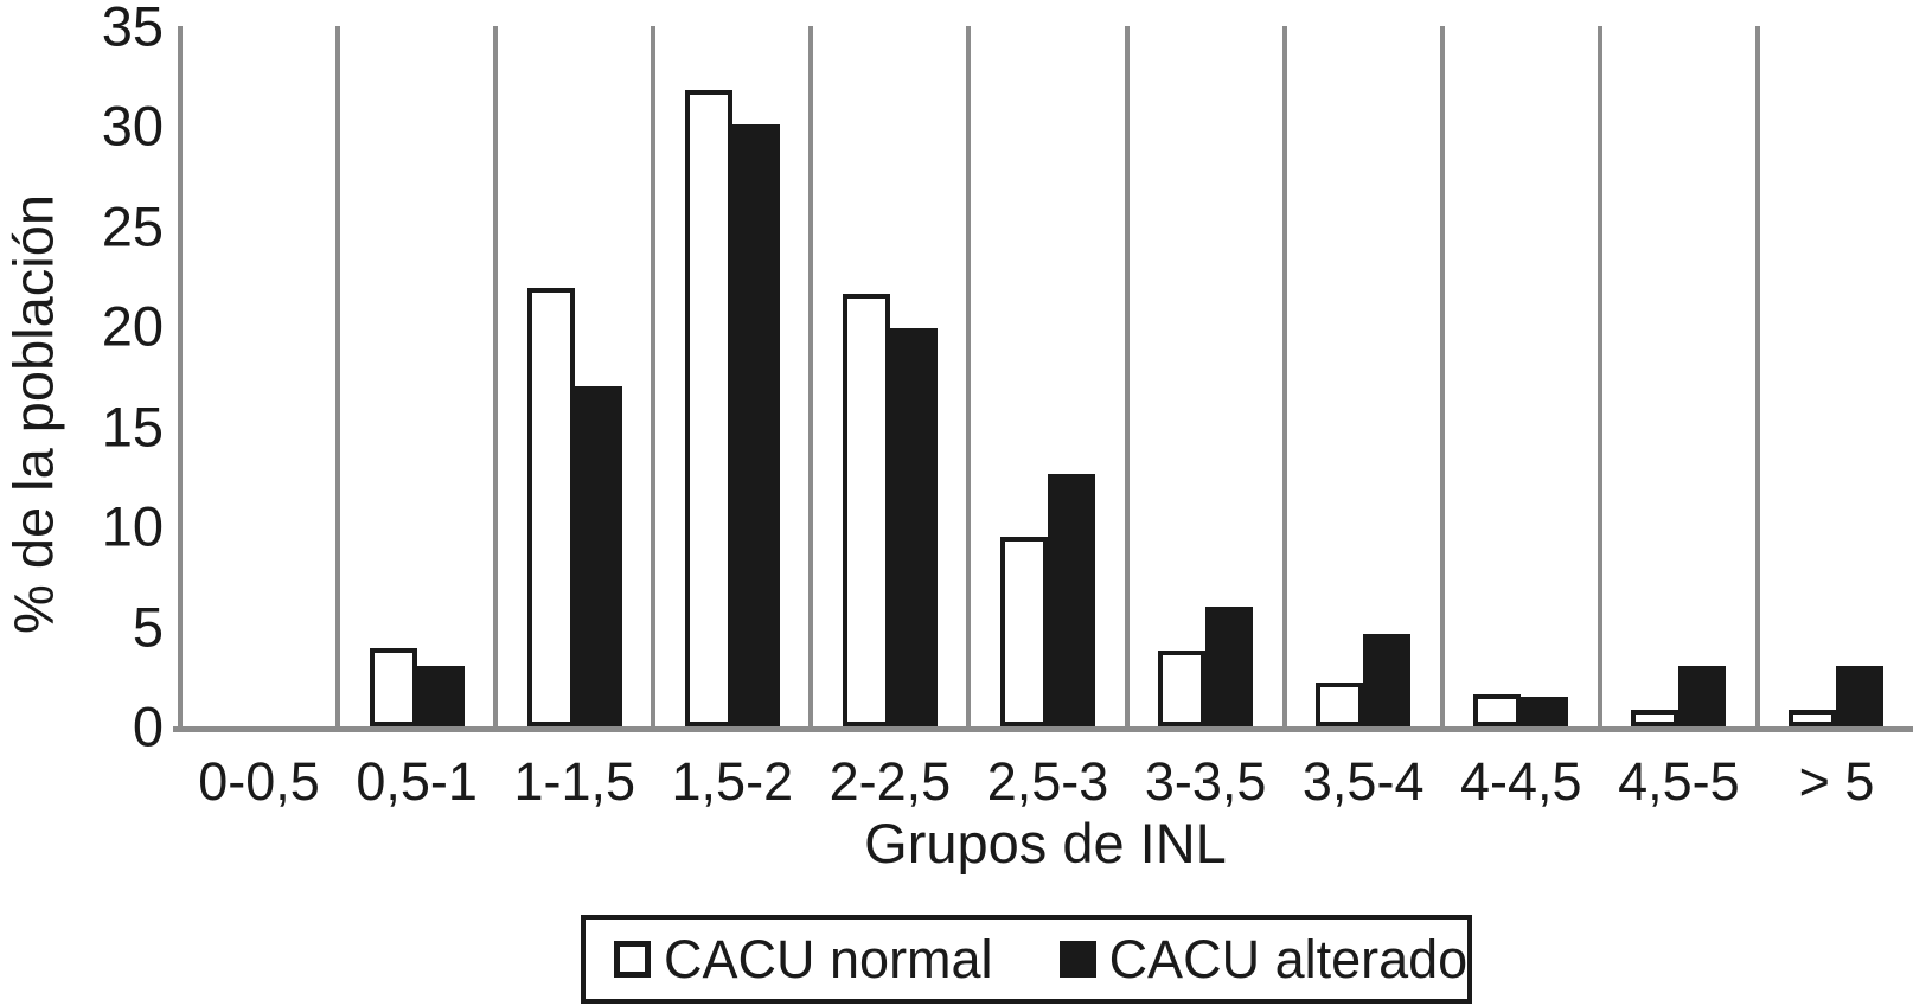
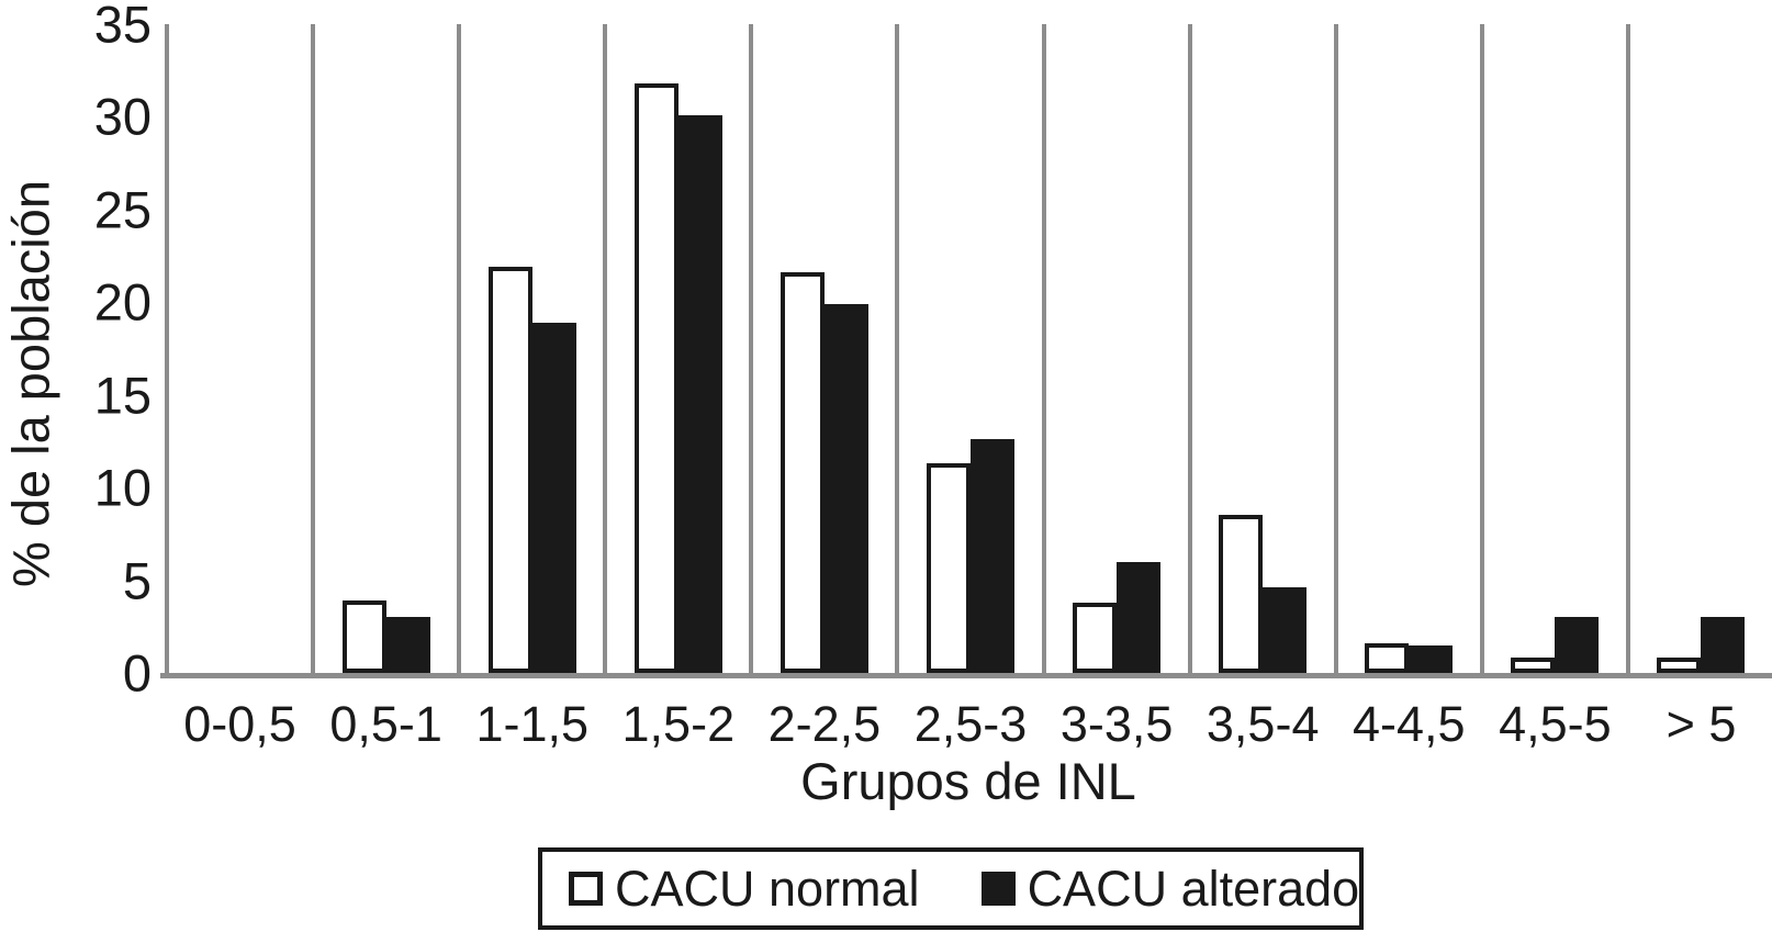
CACU alterado/1-1,5: 17.0 -> 18.9
CACU normal/2,5-3: 9.5 -> 11.3
CACU normal/3,5-4: 2.2 -> 8.5
